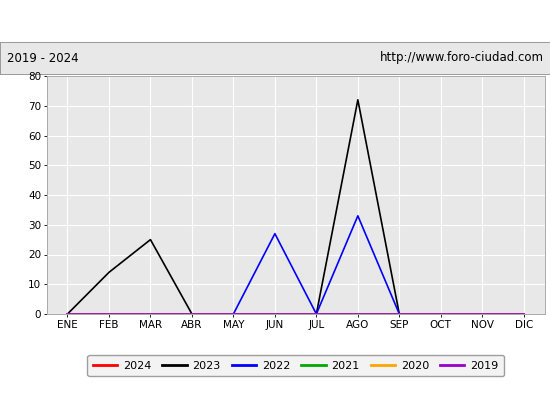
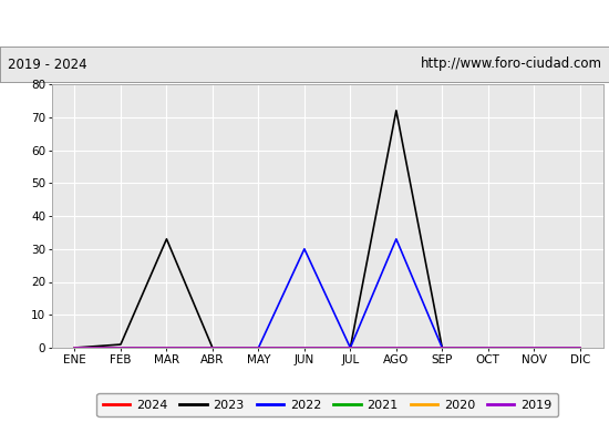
2023/FEB: 14 -> 1
2023/MAR: 25 -> 33
2022/JUN: 27 -> 30
